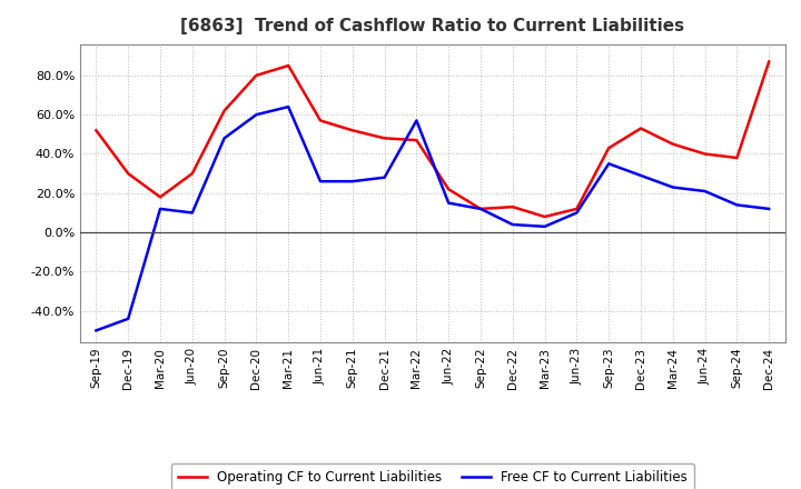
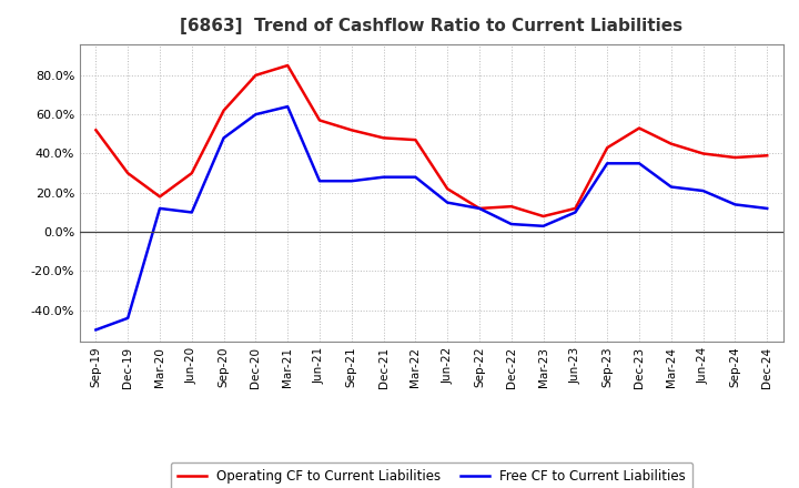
Free CF to Current Liabilities/Mar-22: 57% -> 28%
Free CF to Current Liabilities/Dec-23: 29% -> 35%
Operating CF to Current Liabilities/Dec-24: 87% -> 39%
